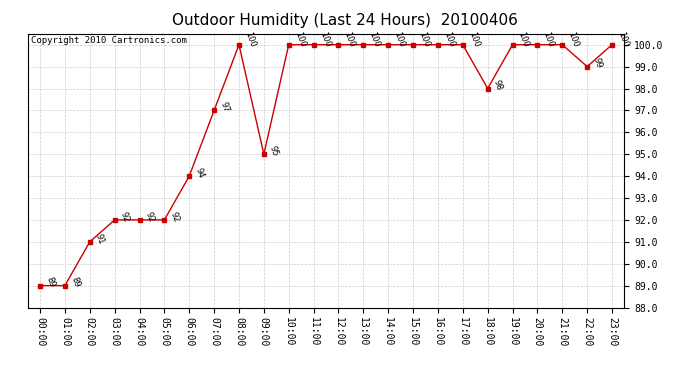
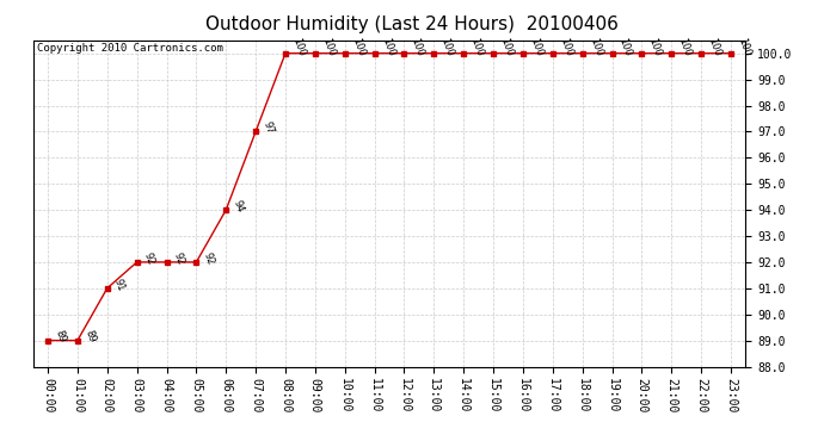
09:00: 95 -> 100
18:00: 98 -> 100
22:00: 99 -> 100
